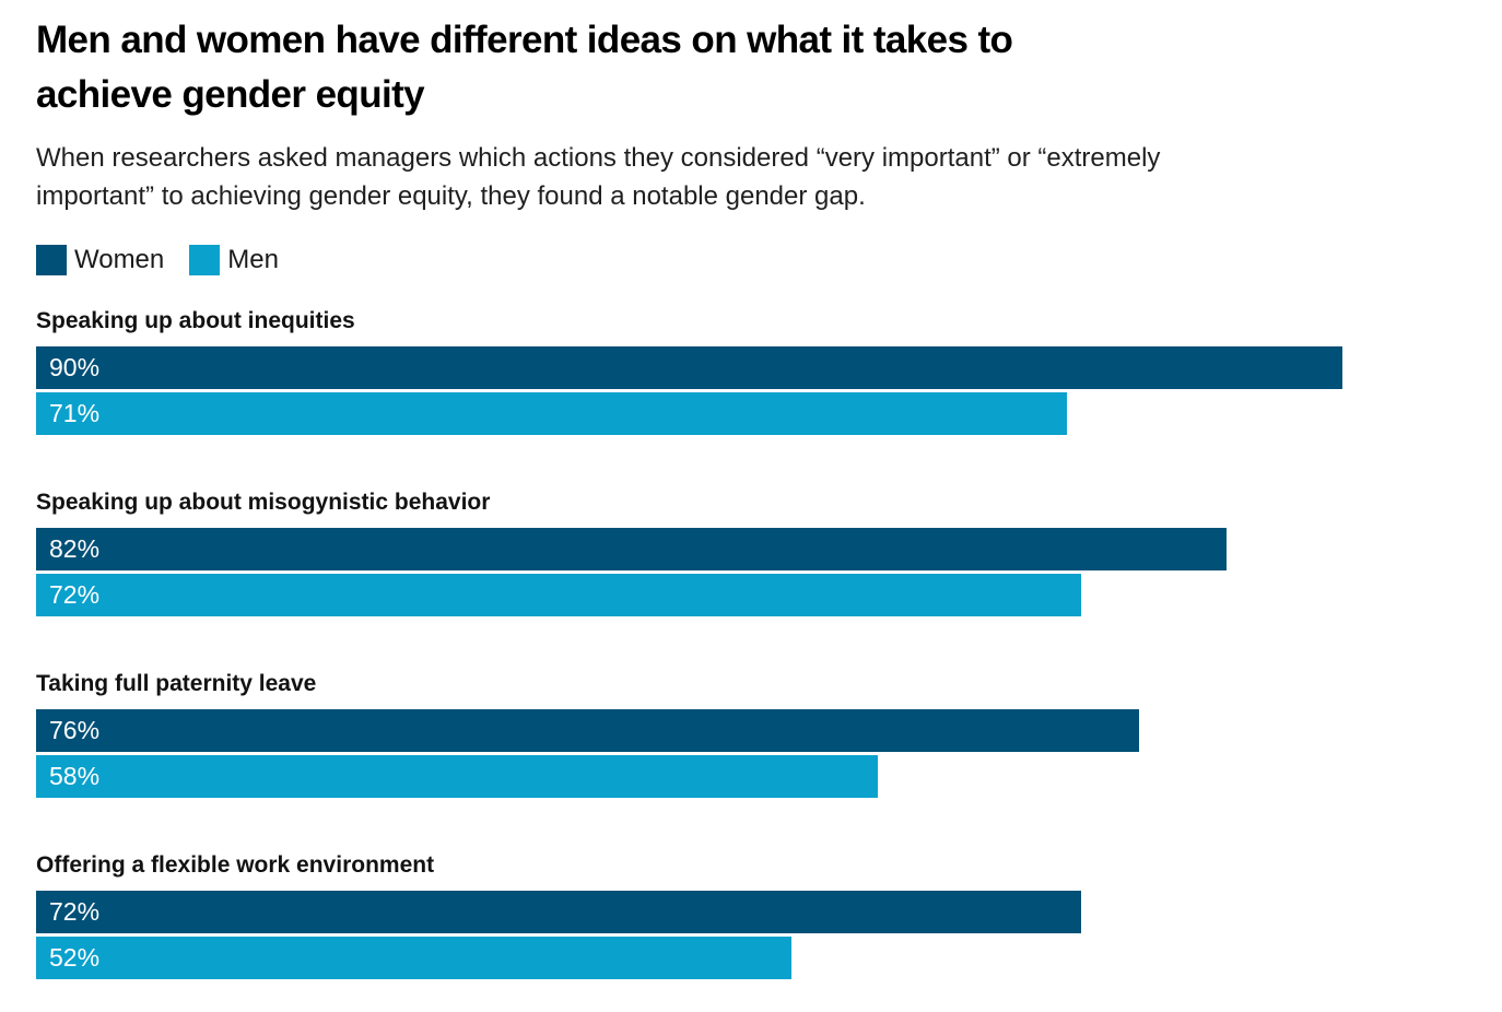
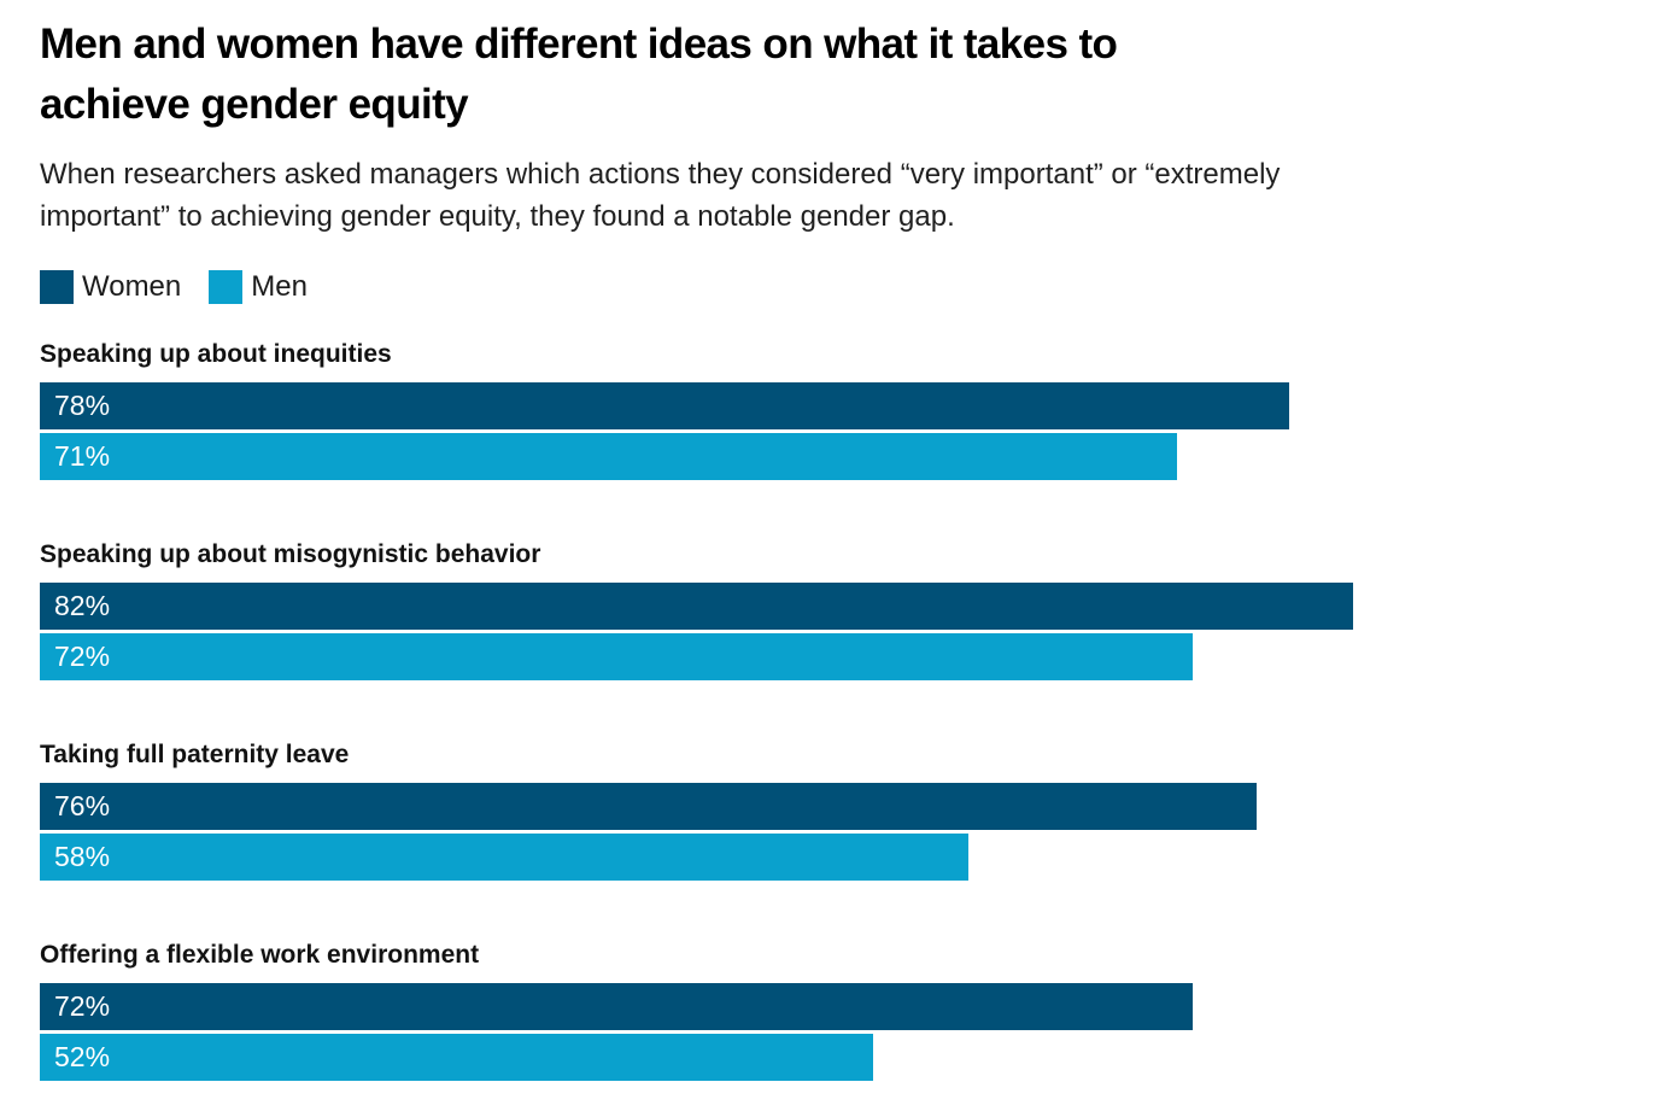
Women/Speaking up about inequities: 90% -> 78%
